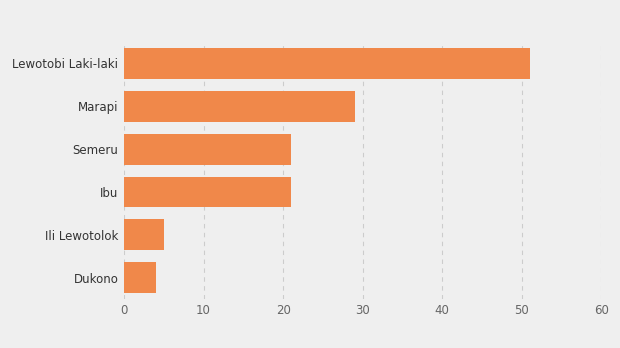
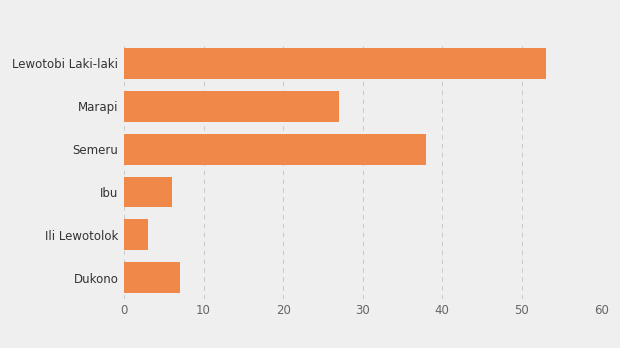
Lewotobi Laki-laki: 51 -> 53
Marapi: 29 -> 27
Semeru: 21 -> 38
Ibu: 21 -> 6
Ili Lewotolok: 5 -> 3
Dukono: 4 -> 7
